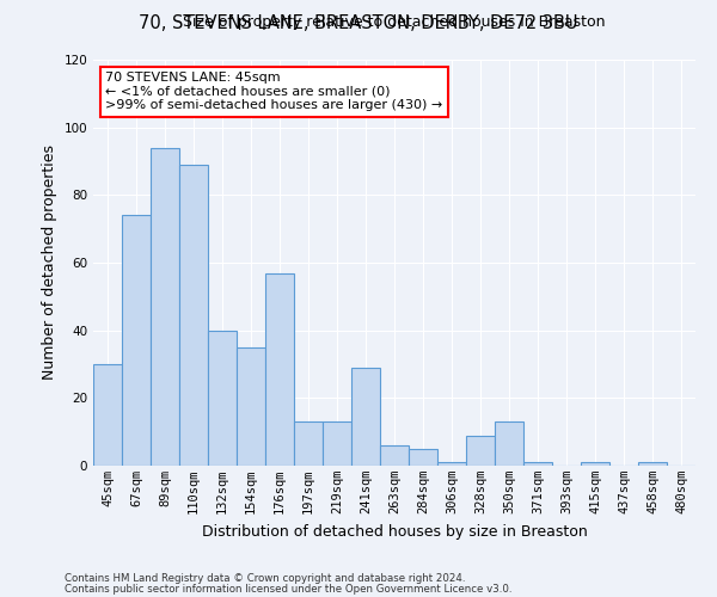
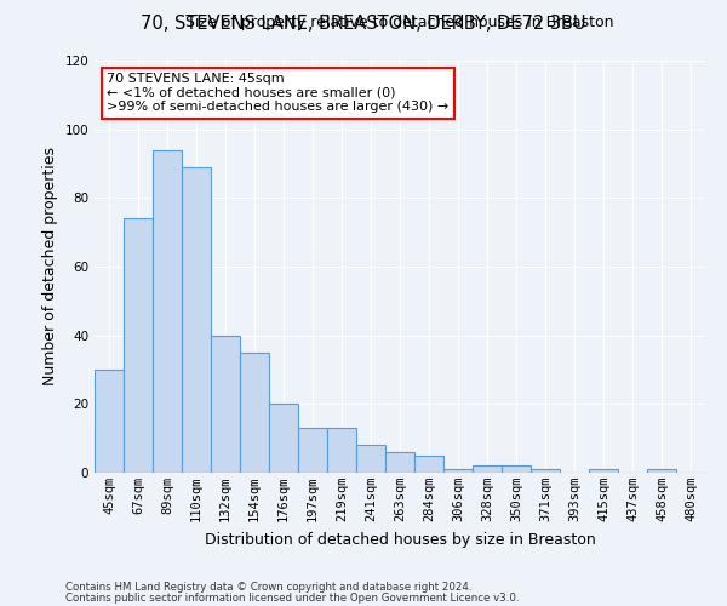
176sqm: 57 -> 20
241sqm: 29 -> 8
328sqm: 9 -> 2
350sqm: 13 -> 2
